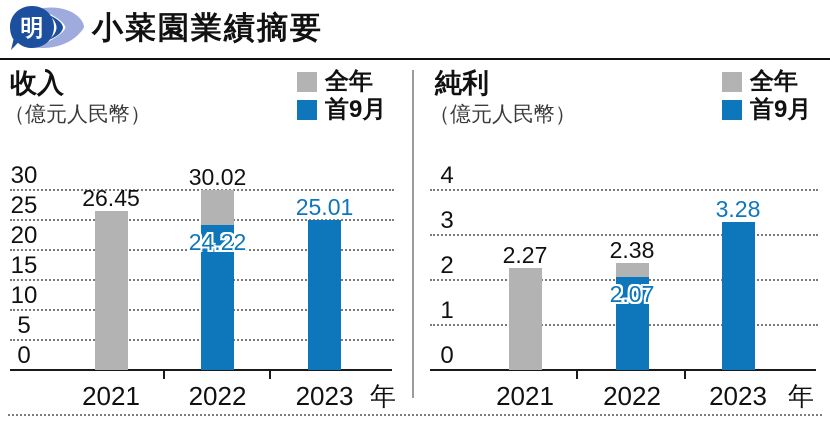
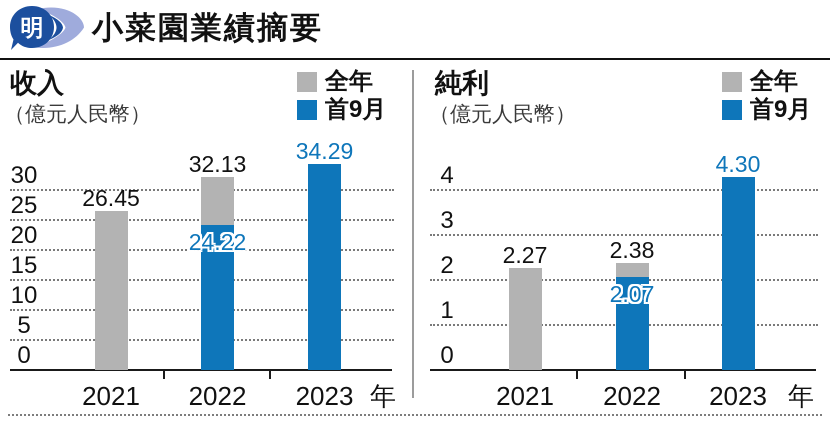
收入/全年/2022: 30.02 -> 32.13
收入/首9月/2023: 25.01 -> 34.29
純利/首9月/2023: 3.28 -> 4.30
